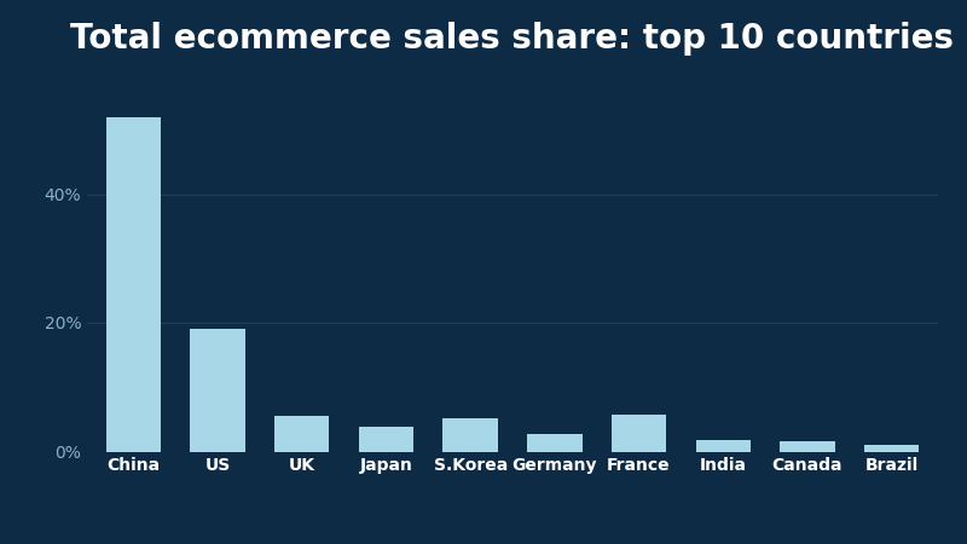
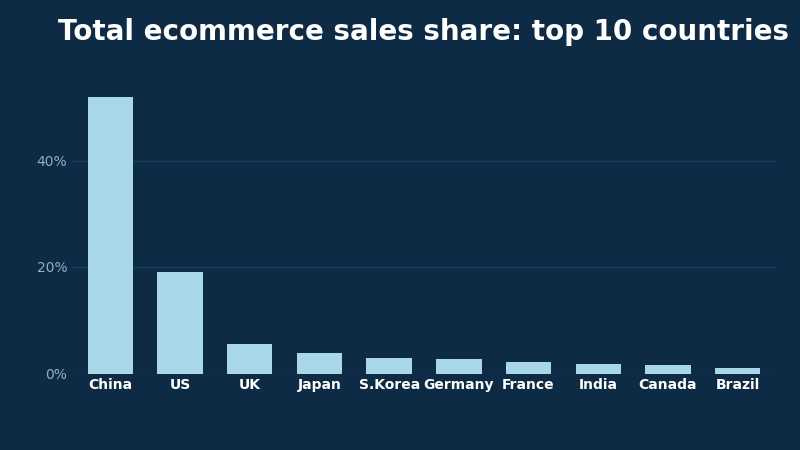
S.Korea: 5.2% -> 3.0%
France: 5.8% -> 2.1%
